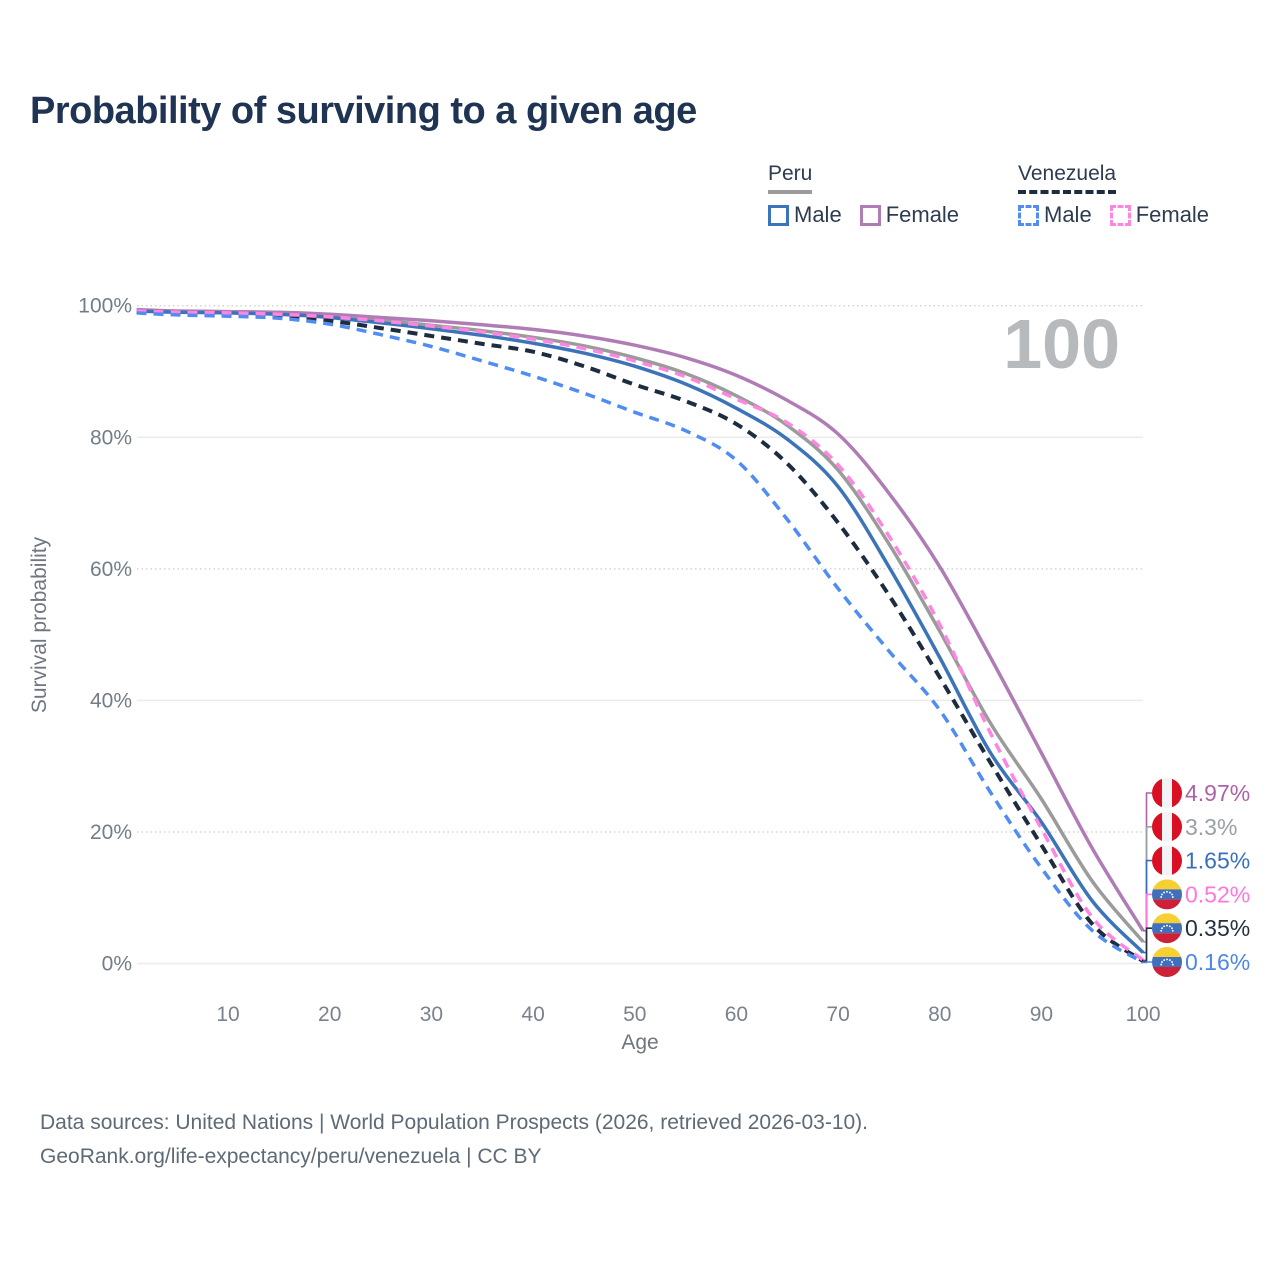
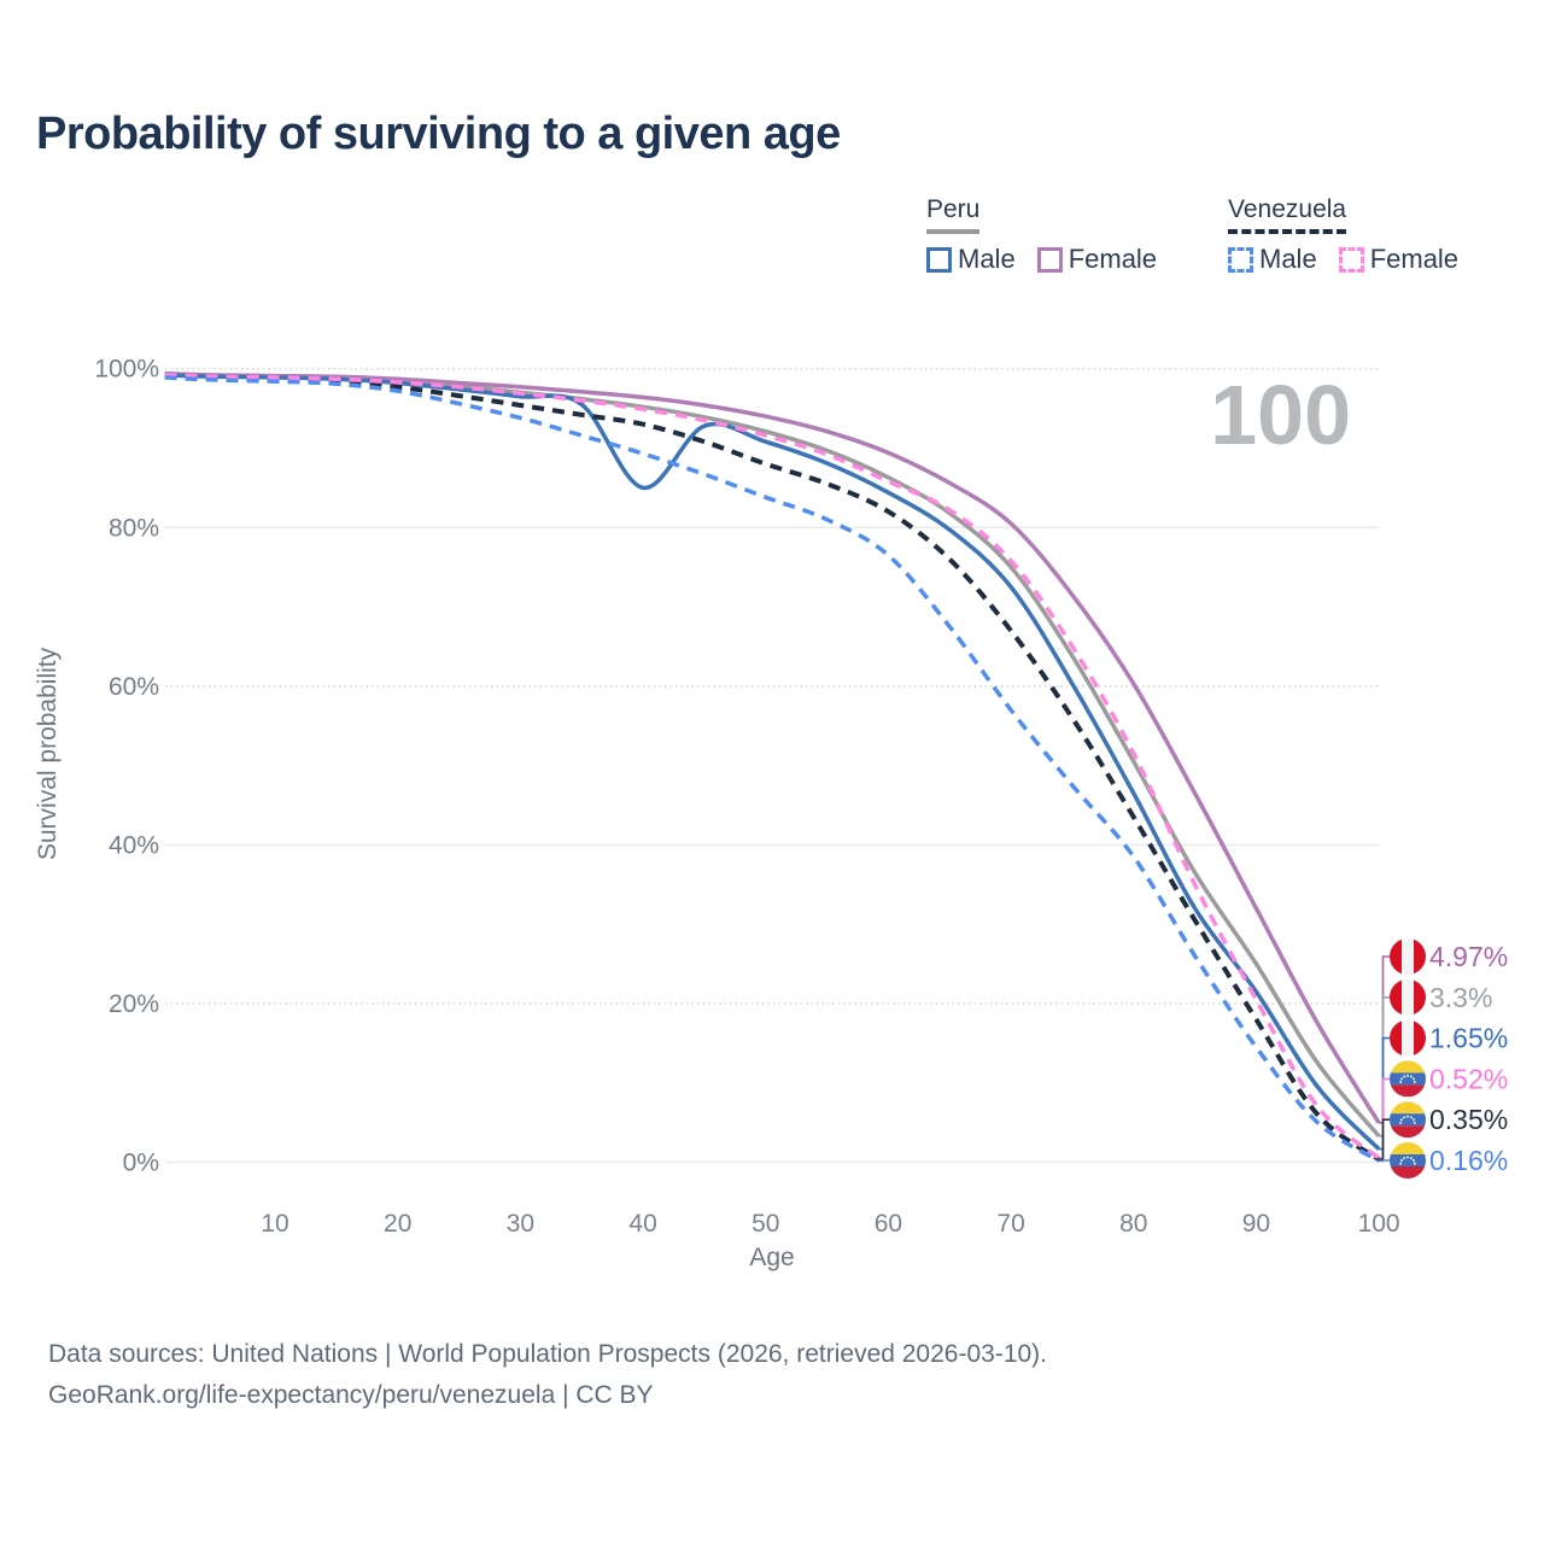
Peru Male/40: 94% -> 85%
